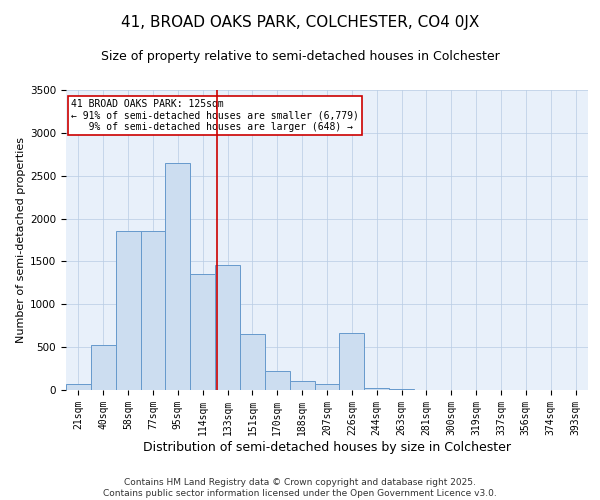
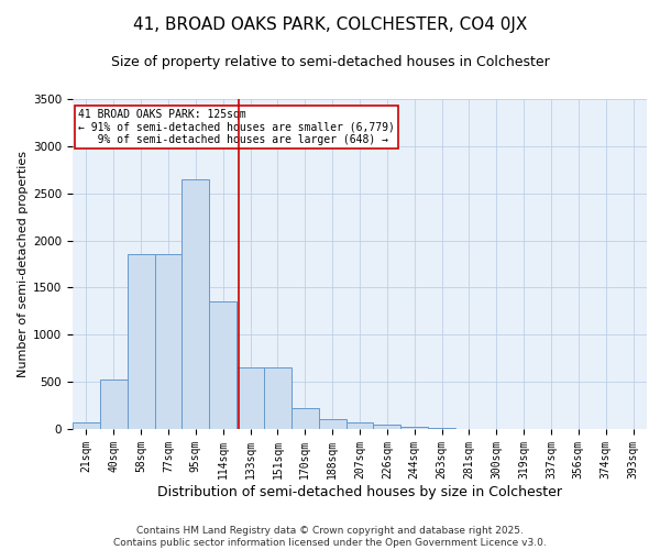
133sqm: 1460 -> 650
226sqm: 660 -> 50
